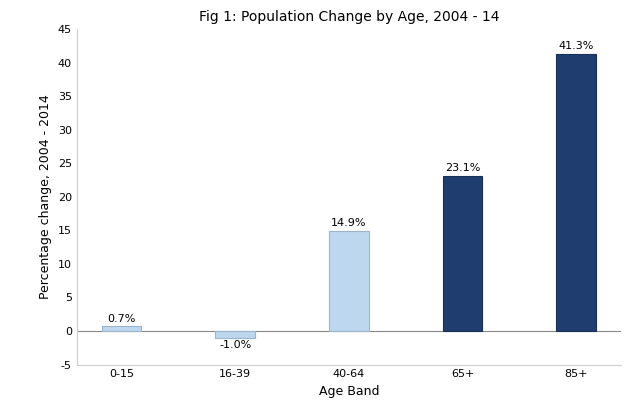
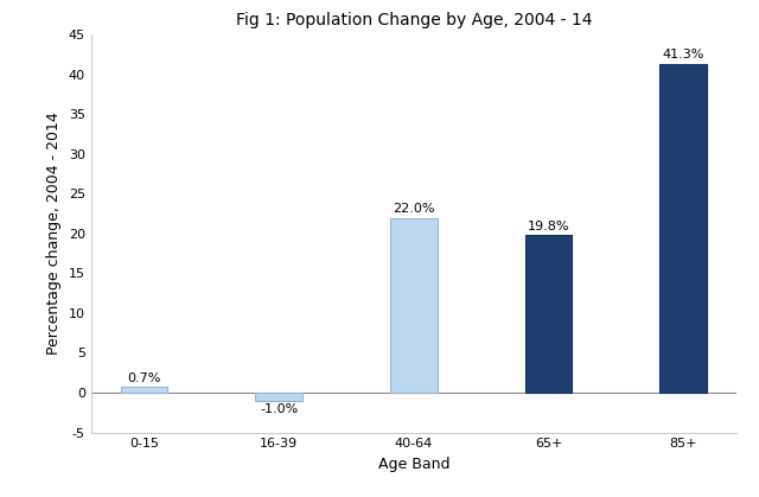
40-64: 14.9% -> 22.0%
65+: 23.1% -> 19.8%
